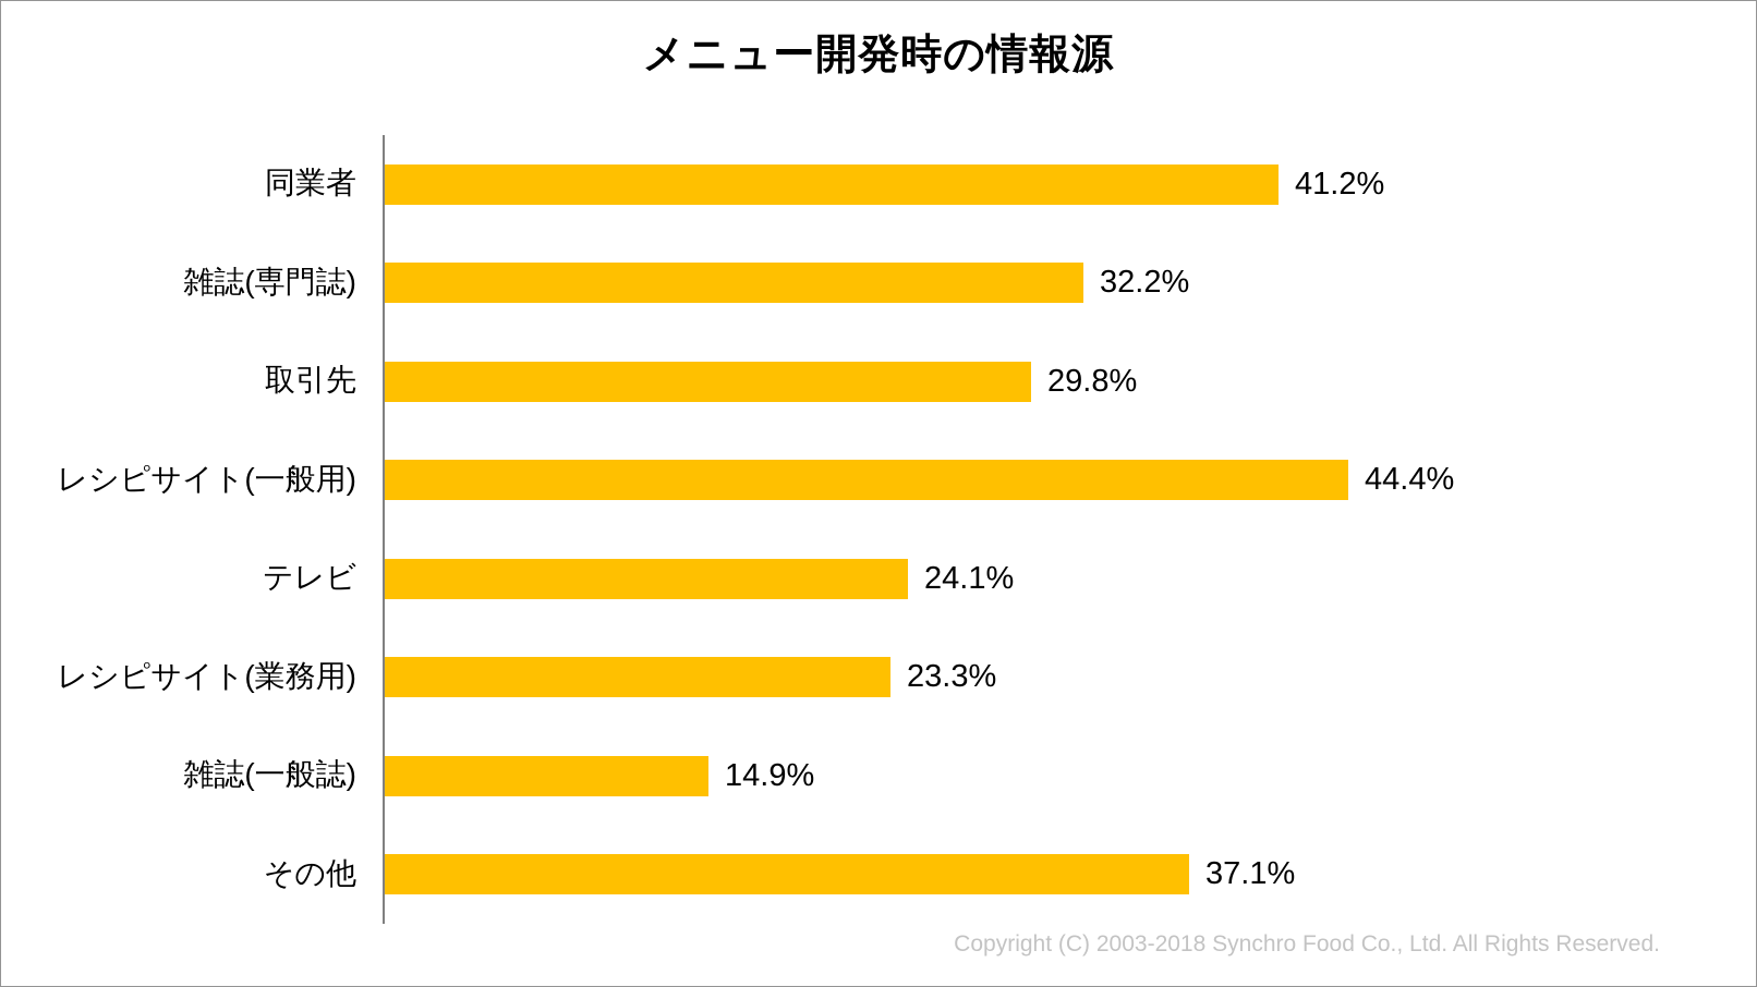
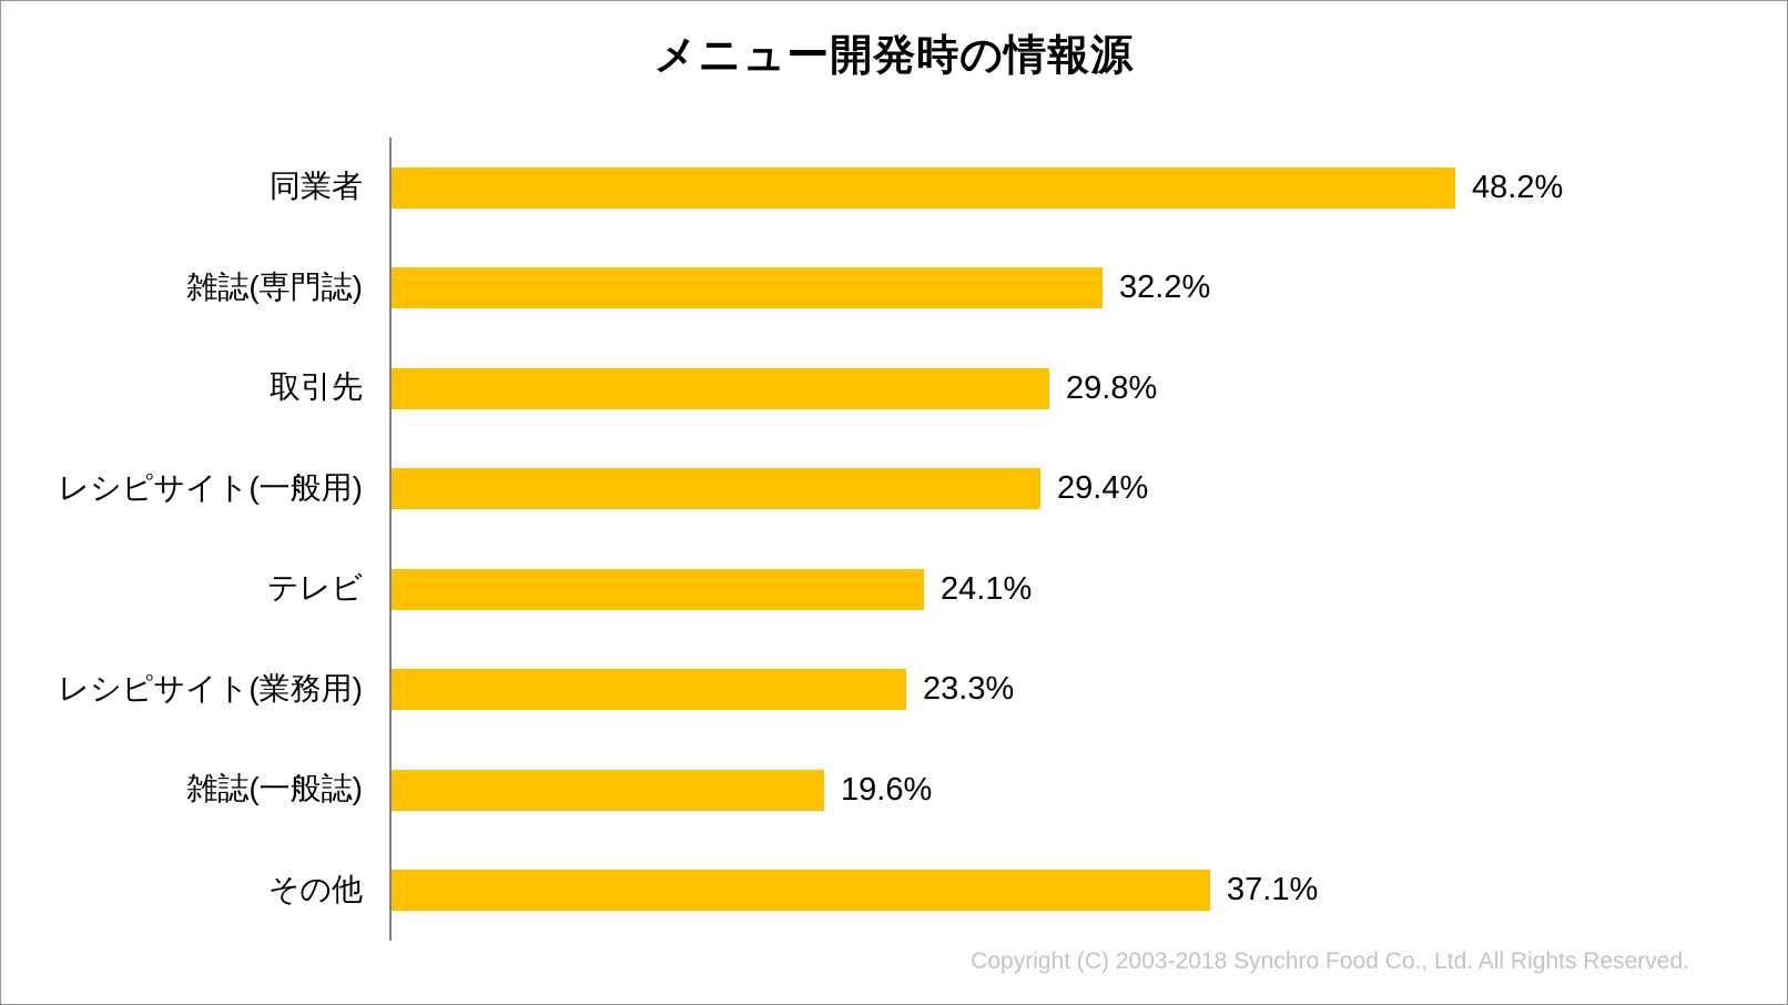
同業者: 41.2% -> 48.2%
レシピサイト(一般用): 44.4% -> 29.4%
雑誌(一般誌): 14.9% -> 19.6%
